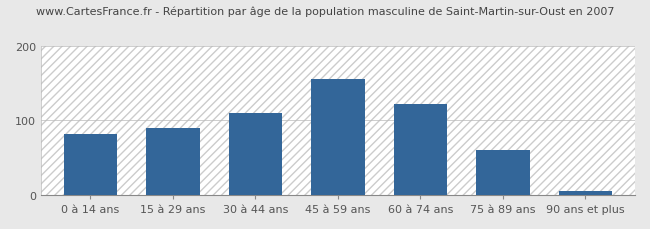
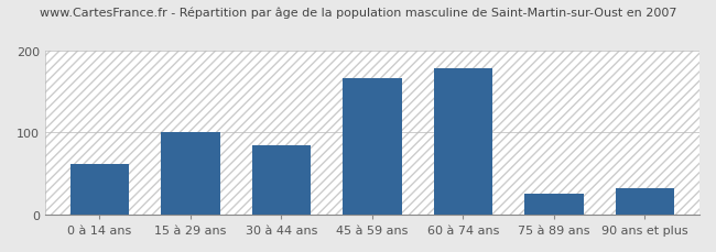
0 à 14 ans: 82 -> 62
15 à 29 ans: 90 -> 100
30 à 44 ans: 110 -> 84
45 à 59 ans: 155 -> 166
60 à 74 ans: 122 -> 178
75 à 89 ans: 60 -> 26
90 ans et plus: 5 -> 32
